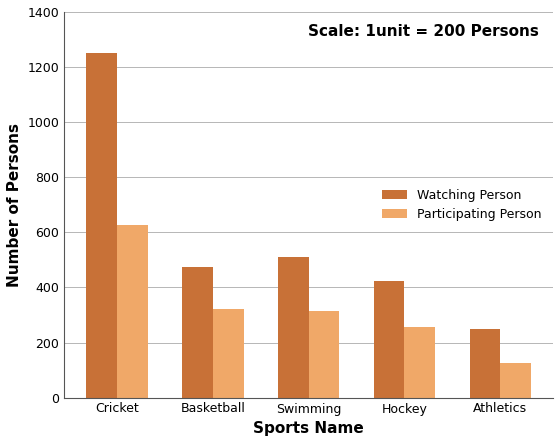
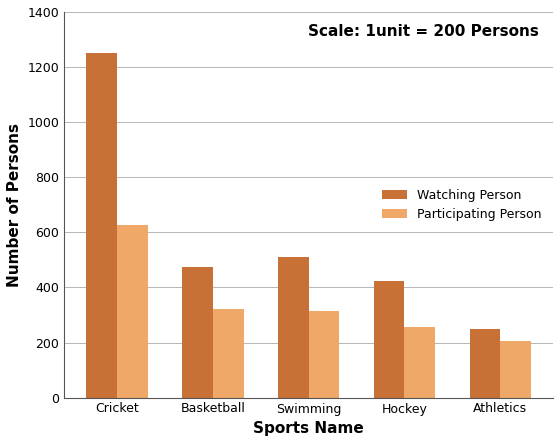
Participating Person/Athletics: 125 -> 205
